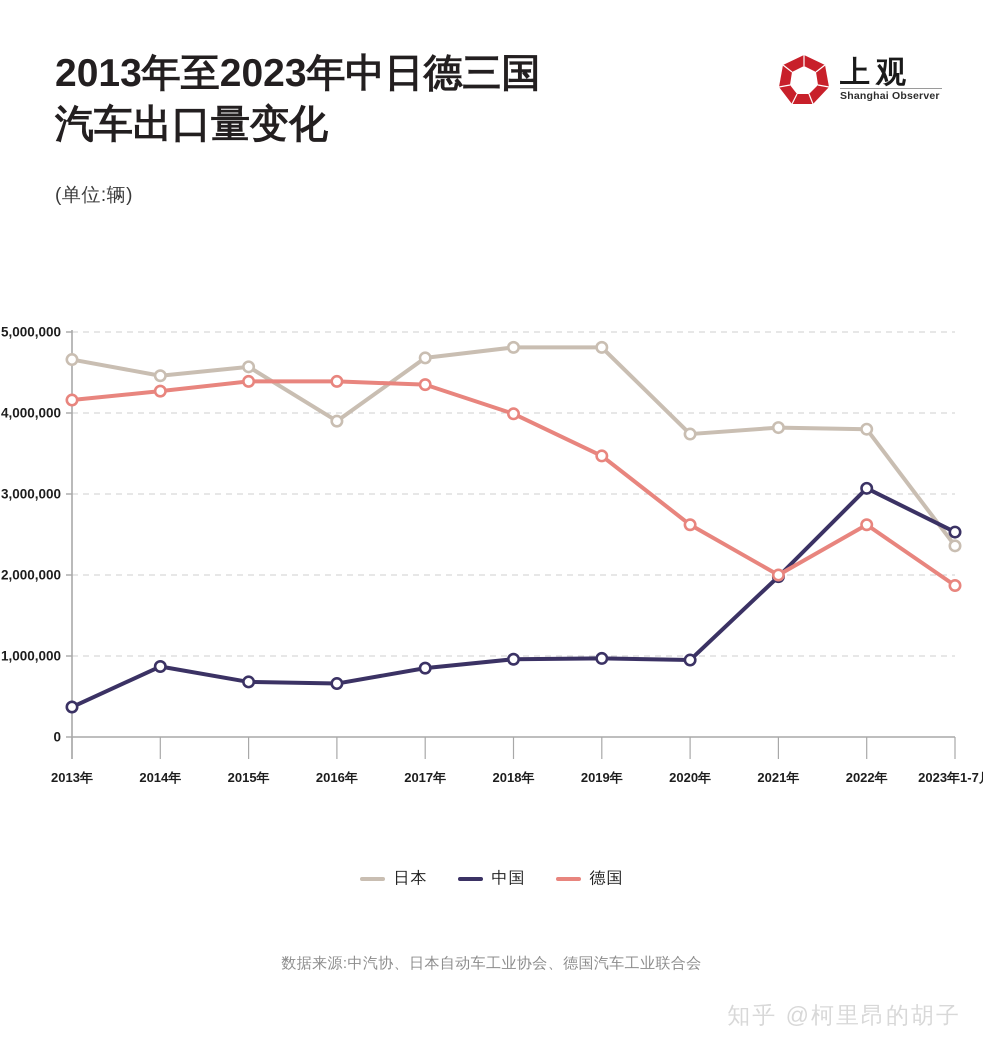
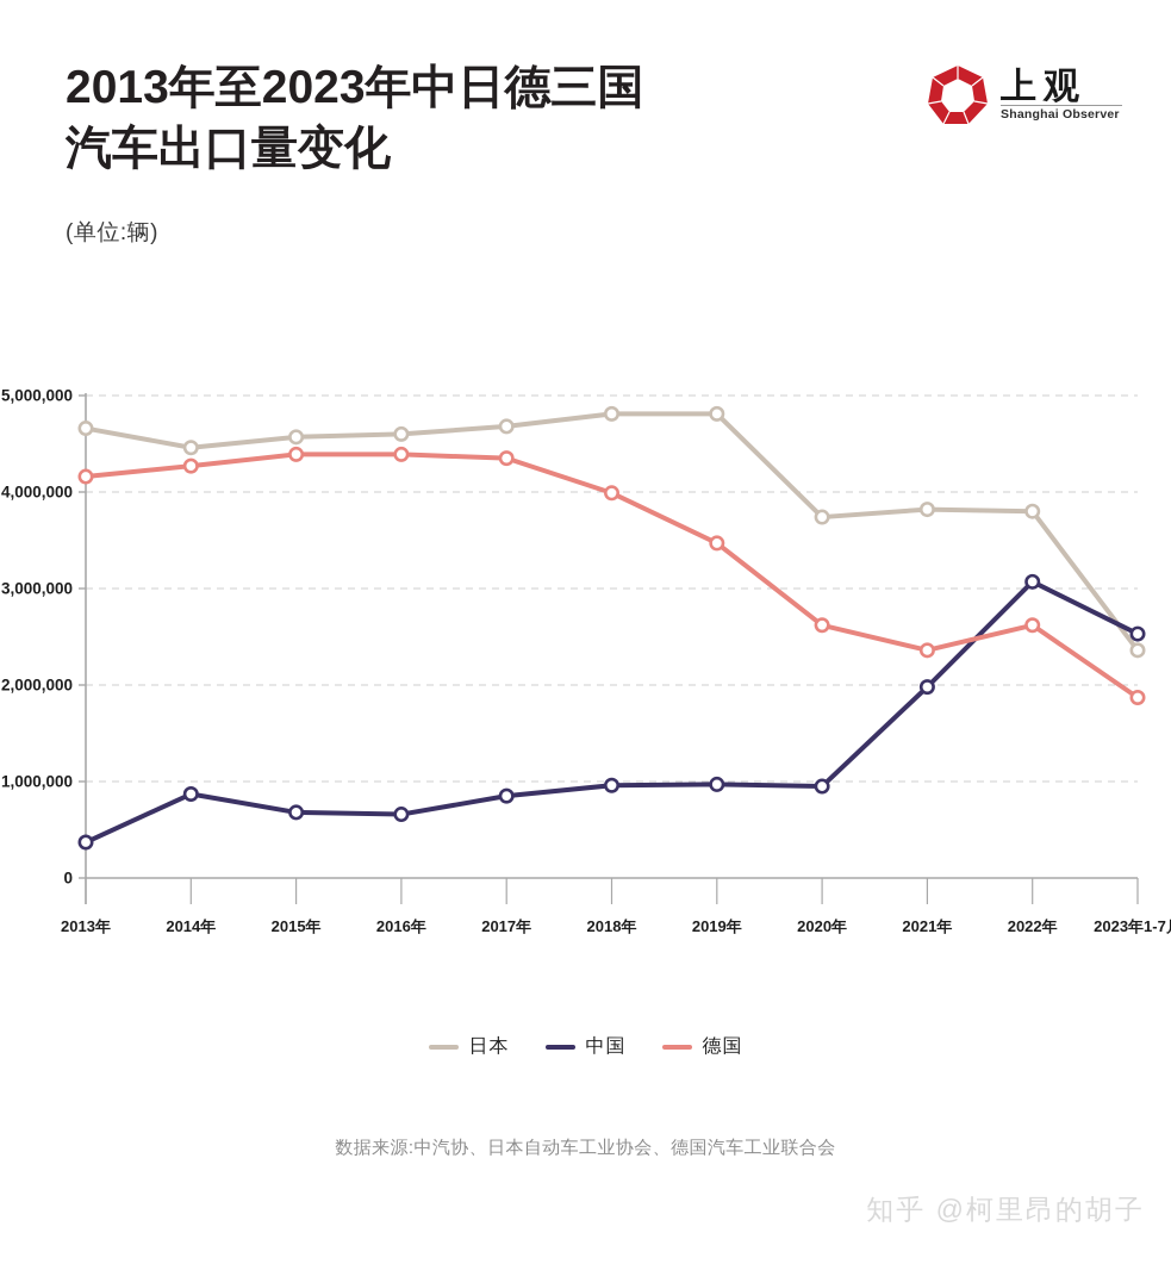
日本/2016年: 3900000 -> 4600000
德国/2021年: 2000000 -> 2400000
